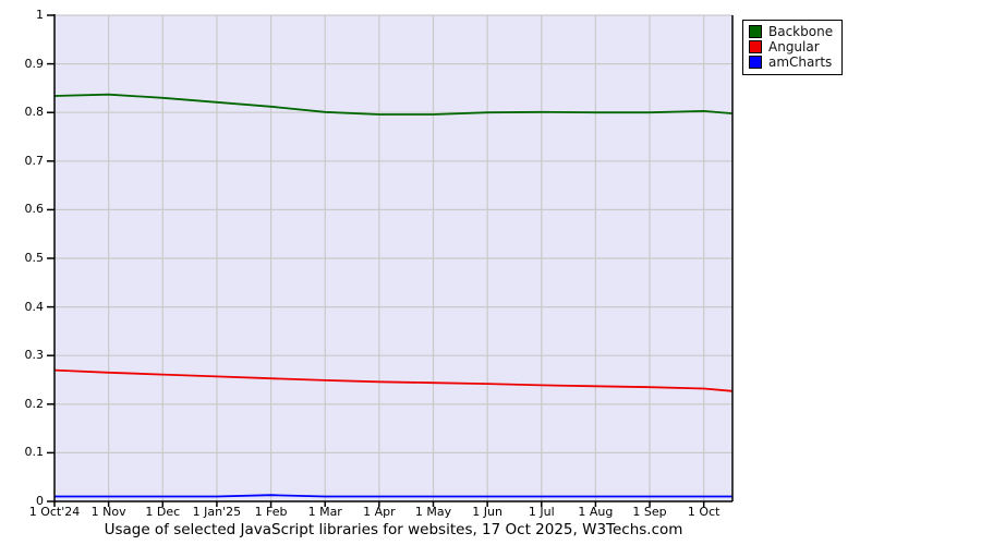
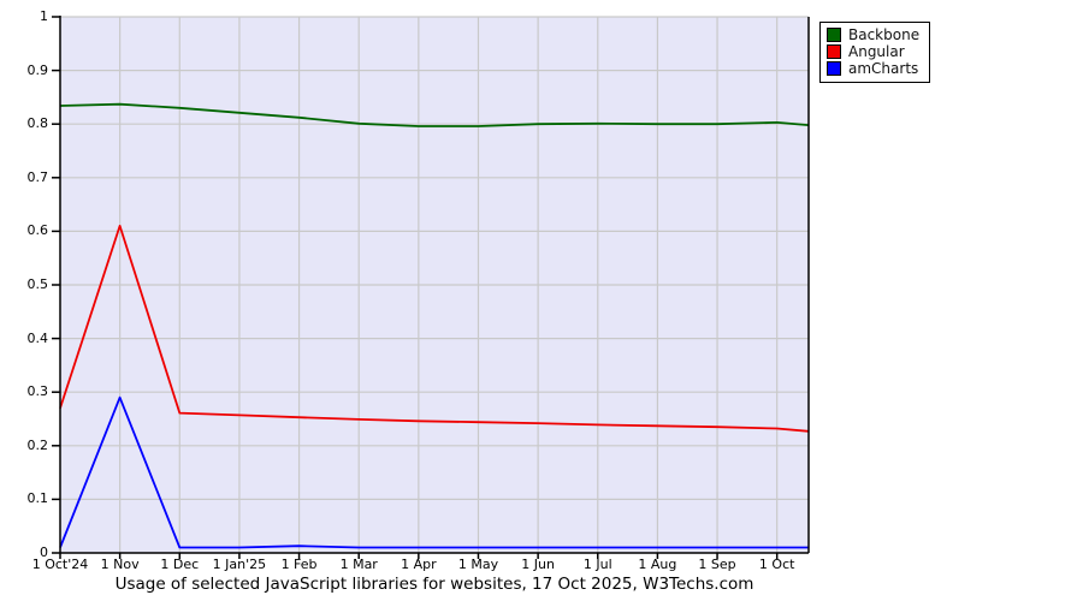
Angular/1: 0.27 -> 0.61
amCharts/1: 0.01 -> 0.29
